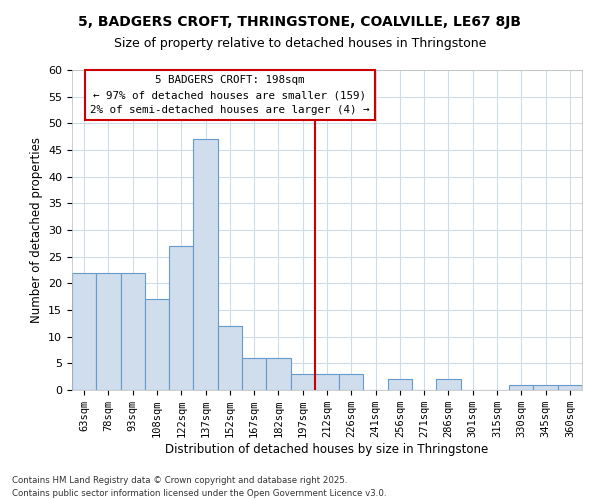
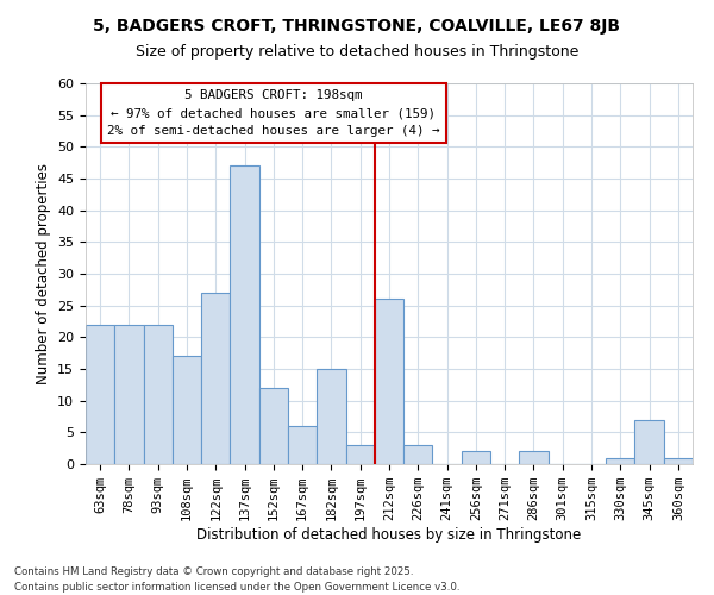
182sqm: 6 -> 15
212sqm: 3 -> 26
345sqm: 1 -> 7
